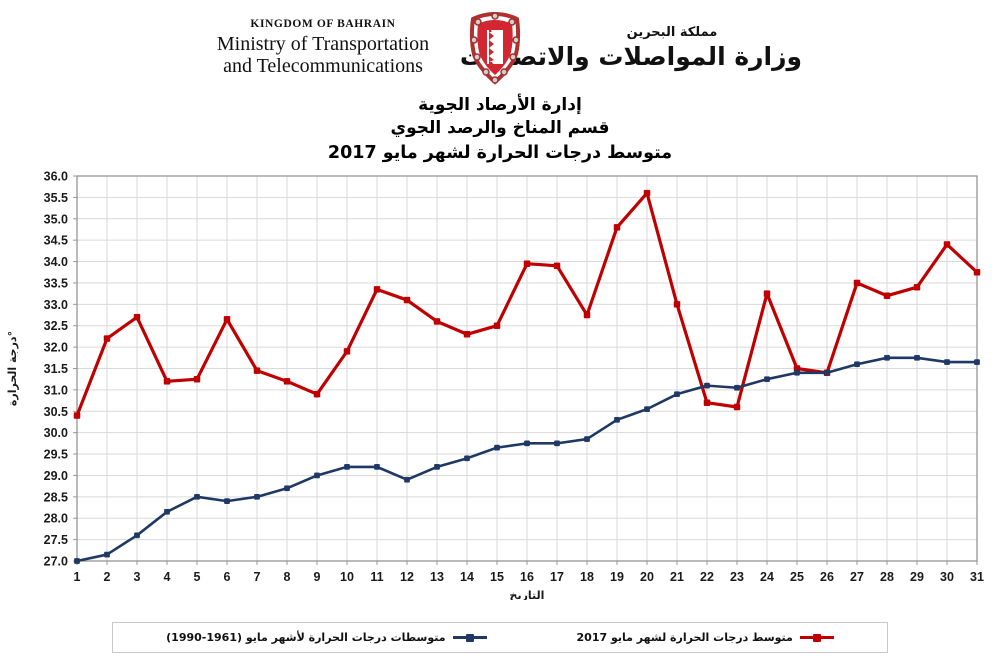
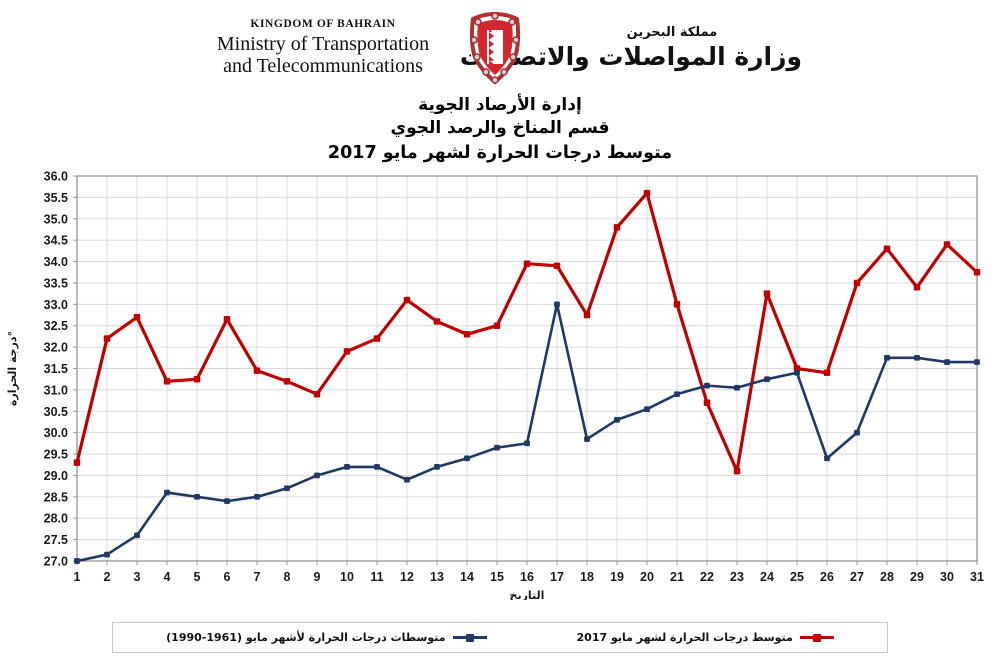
متوسط درجات الحرارة لشهر مايو 2017/1: 30.4 -> 29.3
متوسطات درجات الحرارة لأشهر مايو (1961-1990)/4: 28.1 -> 28.6
متوسط درجات الحرارة لشهر مايو 2017/11: 33.4 -> 32.2
متوسطات درجات الحرارة لأشهر مايو (1961-1990)/17: 29.8 -> 33.0
متوسط درجات الحرارة لشهر مايو 2017/23: 30.6 -> 29.1
متوسطات درجات الحرارة لأشهر مايو (1961-1990)/26: 31.4 -> 29.4
متوسطات درجات الحرارة لأشهر مايو (1961-1990)/27: 31.6 -> 30.0
متوسط درجات الحرارة لشهر مايو 2017/28: 33.2 -> 34.3
